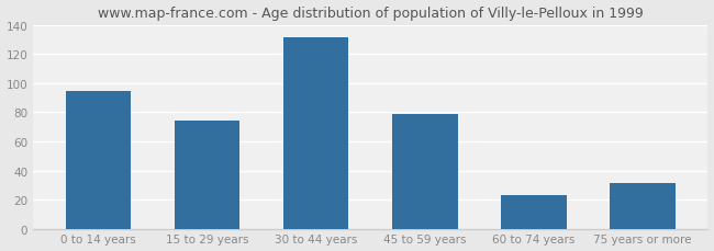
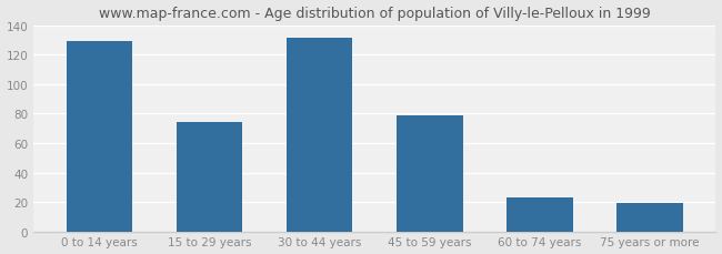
0 to 14 years: 95 -> 129
75 years or more: 31 -> 19
